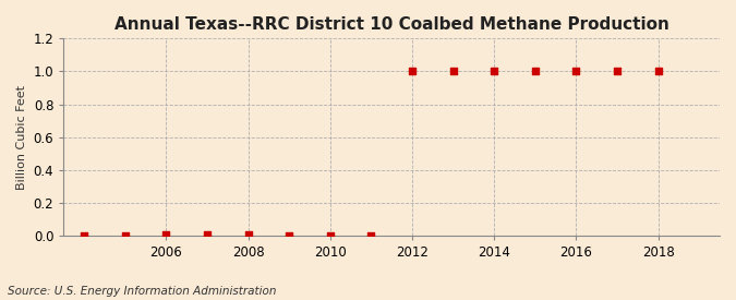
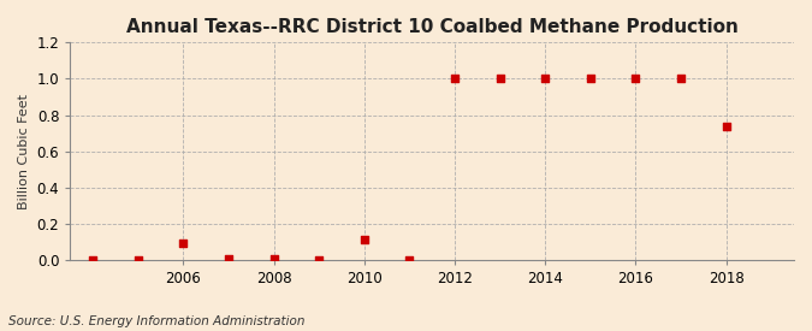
2006: 0.00 -> 0.09
2010: 0.00 -> 0.11
2018: 1.00 -> 0.74
